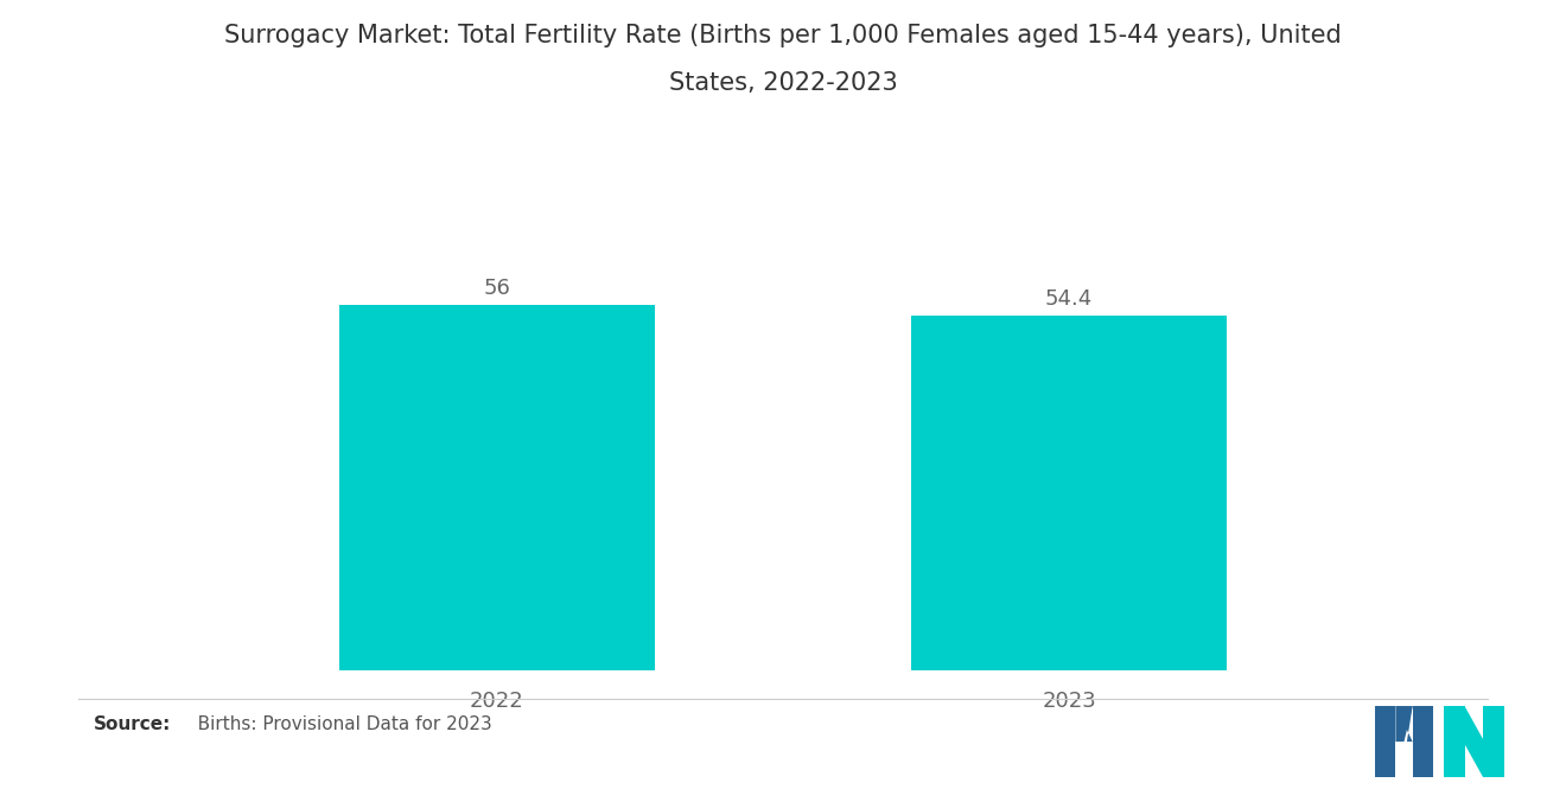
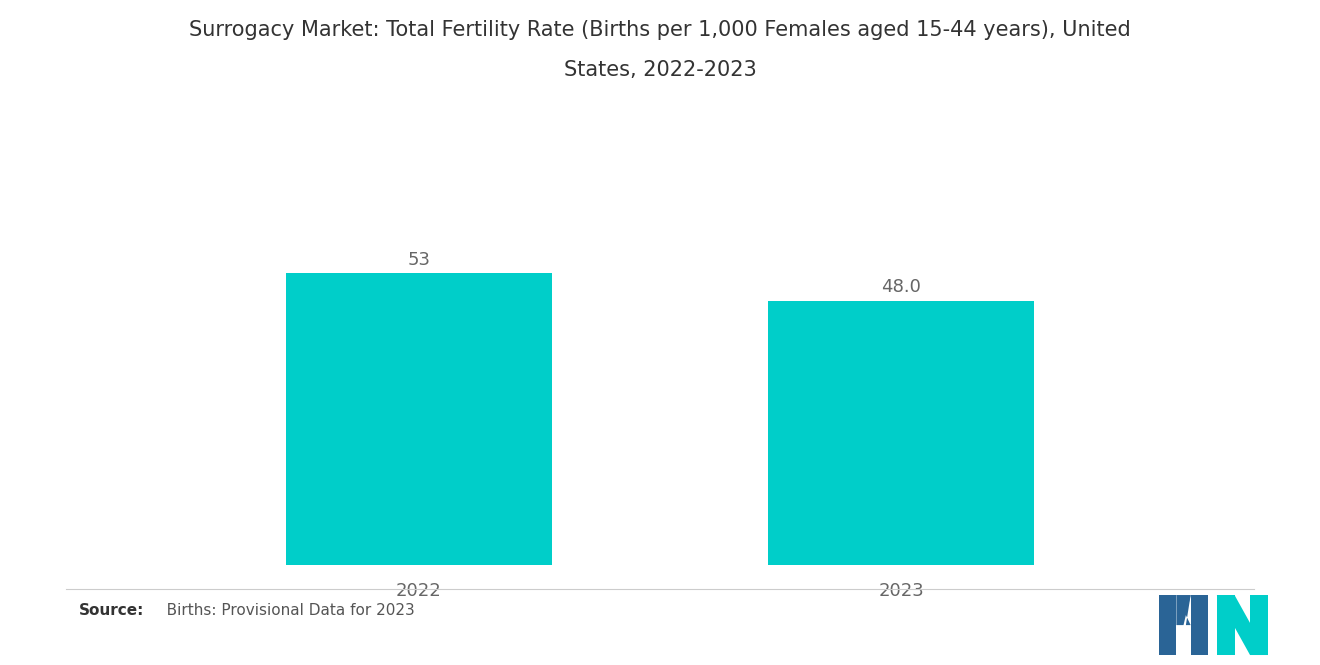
2022: 56 -> 53
2023: 54.4 -> 48.0
